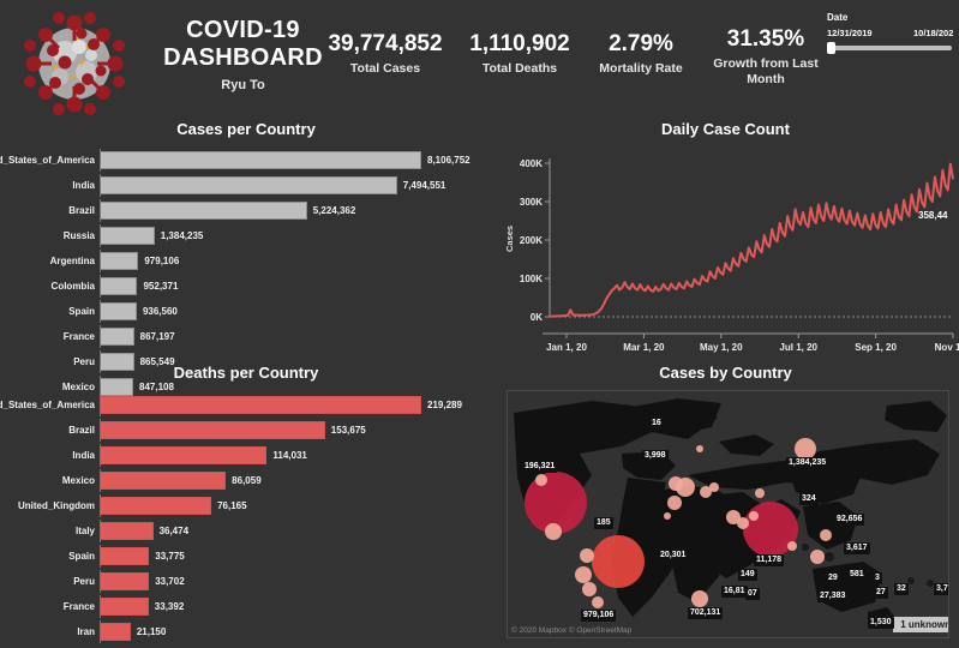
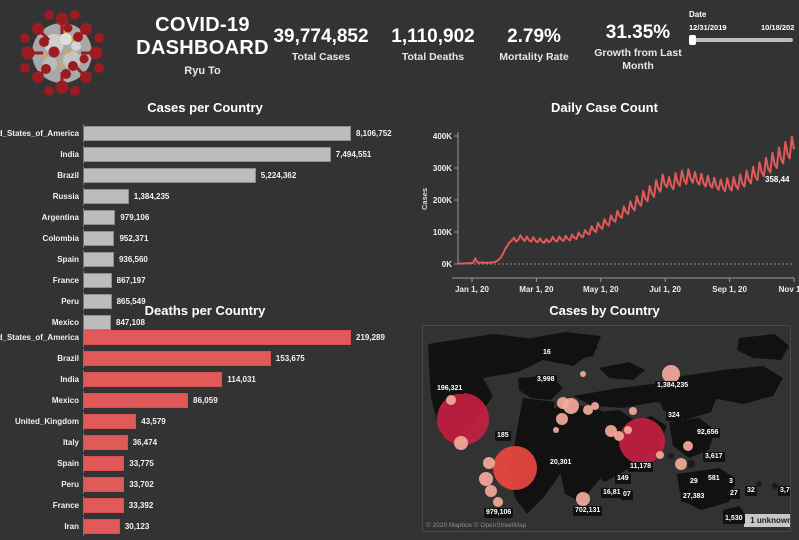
Deaths per Country/United_Kingdom: 76,165 -> 43,579
Deaths per Country/Iran: 21,150 -> 30,123
